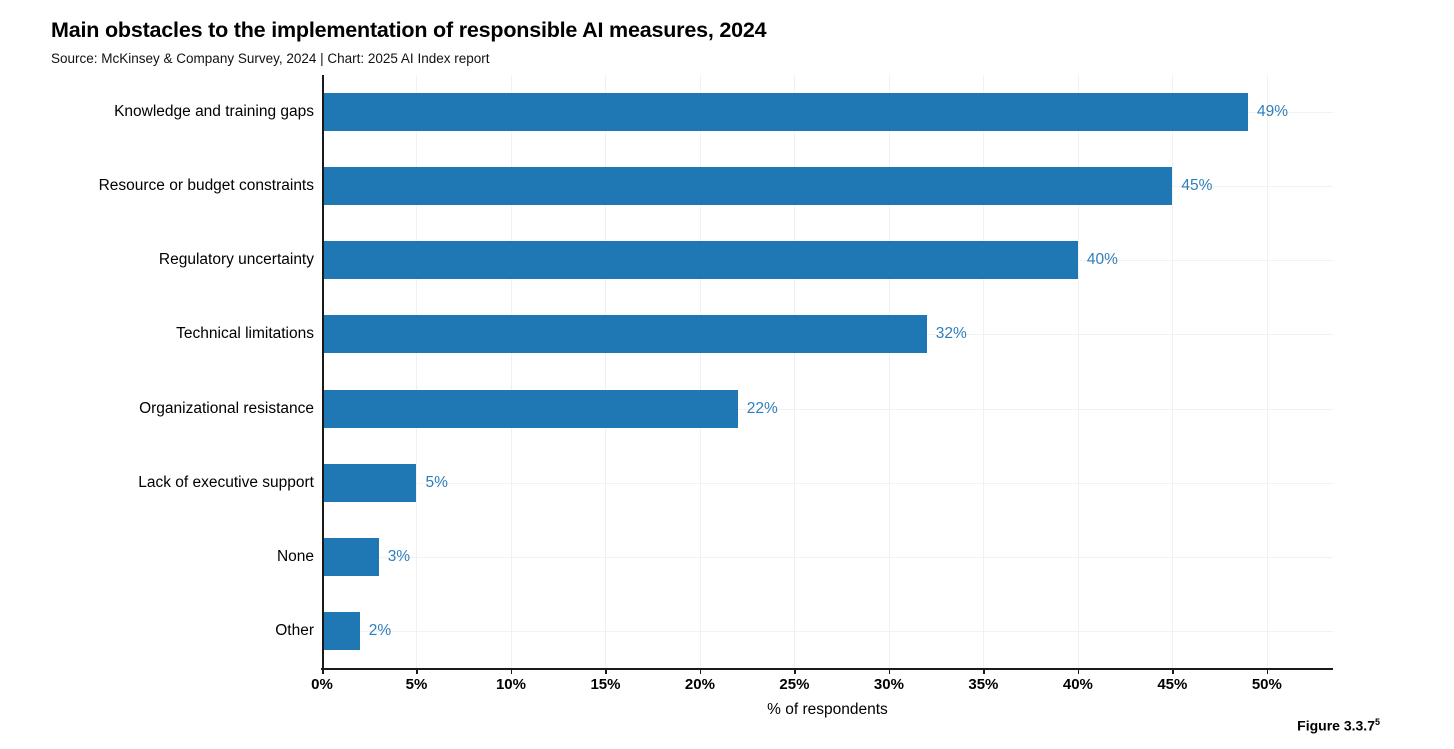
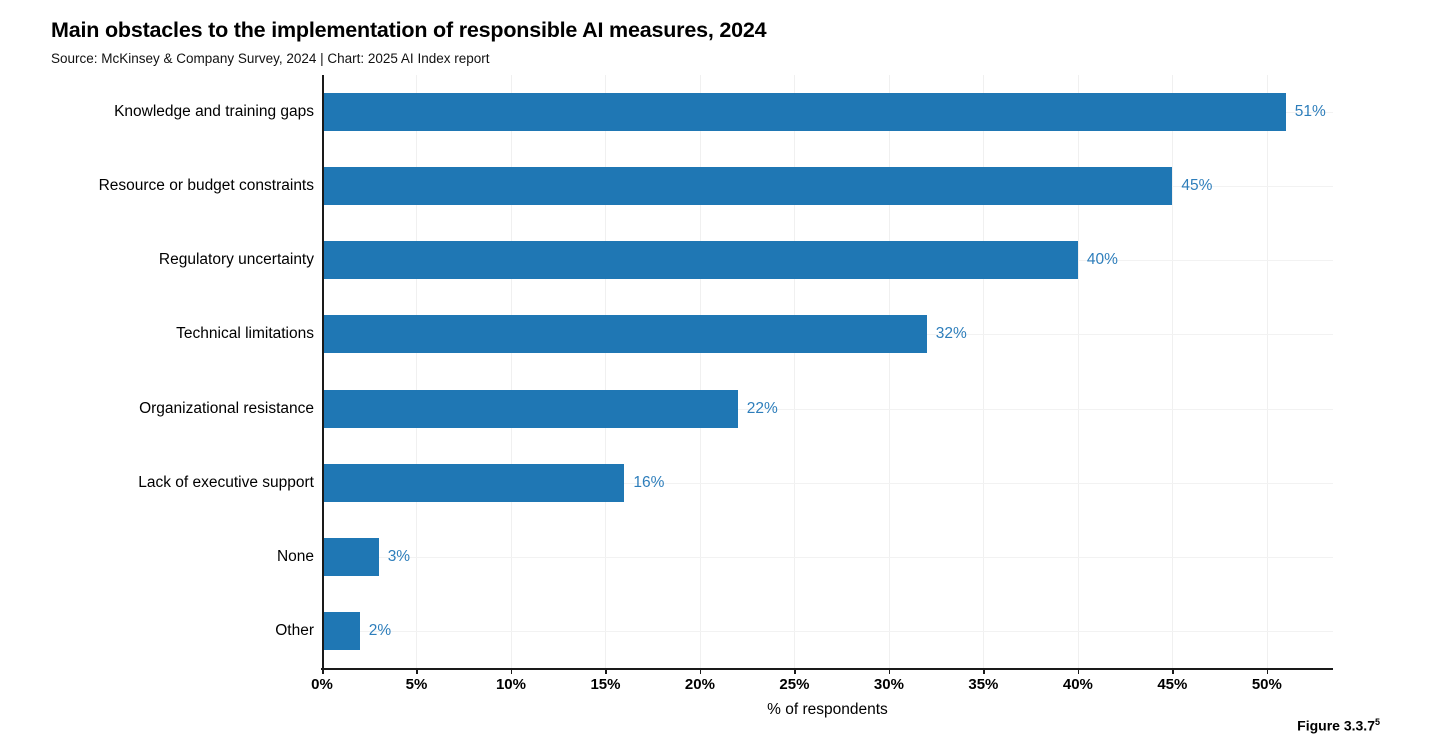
Knowledge and training gaps: 49% -> 51%
Lack of executive support: 5% -> 16%
